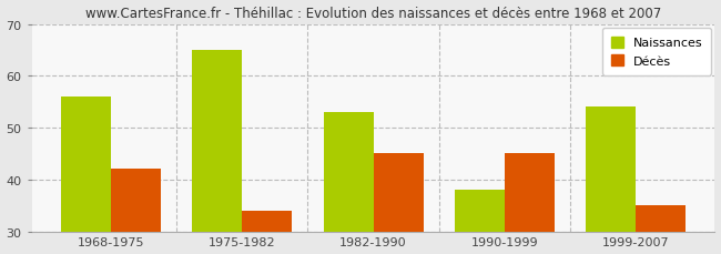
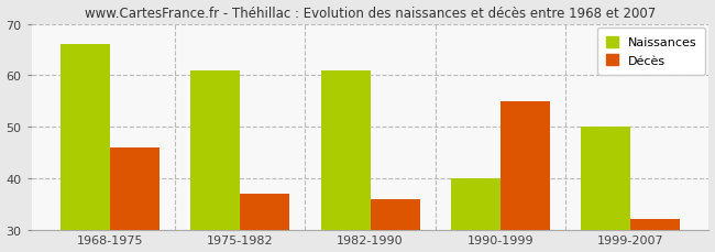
Naissances/1968-1975: 56 -> 66
Décès/1968-1975: 42 -> 46
Naissances/1975-1982: 65 -> 61
Décès/1975-1982: 34 -> 37
Naissances/1982-1990: 53 -> 61
Décès/1982-1990: 45 -> 36
Naissances/1990-1999: 38 -> 40
Décès/1990-1999: 45 -> 55
Naissances/1999-2007: 54 -> 50
Décès/1999-2007: 35 -> 32
